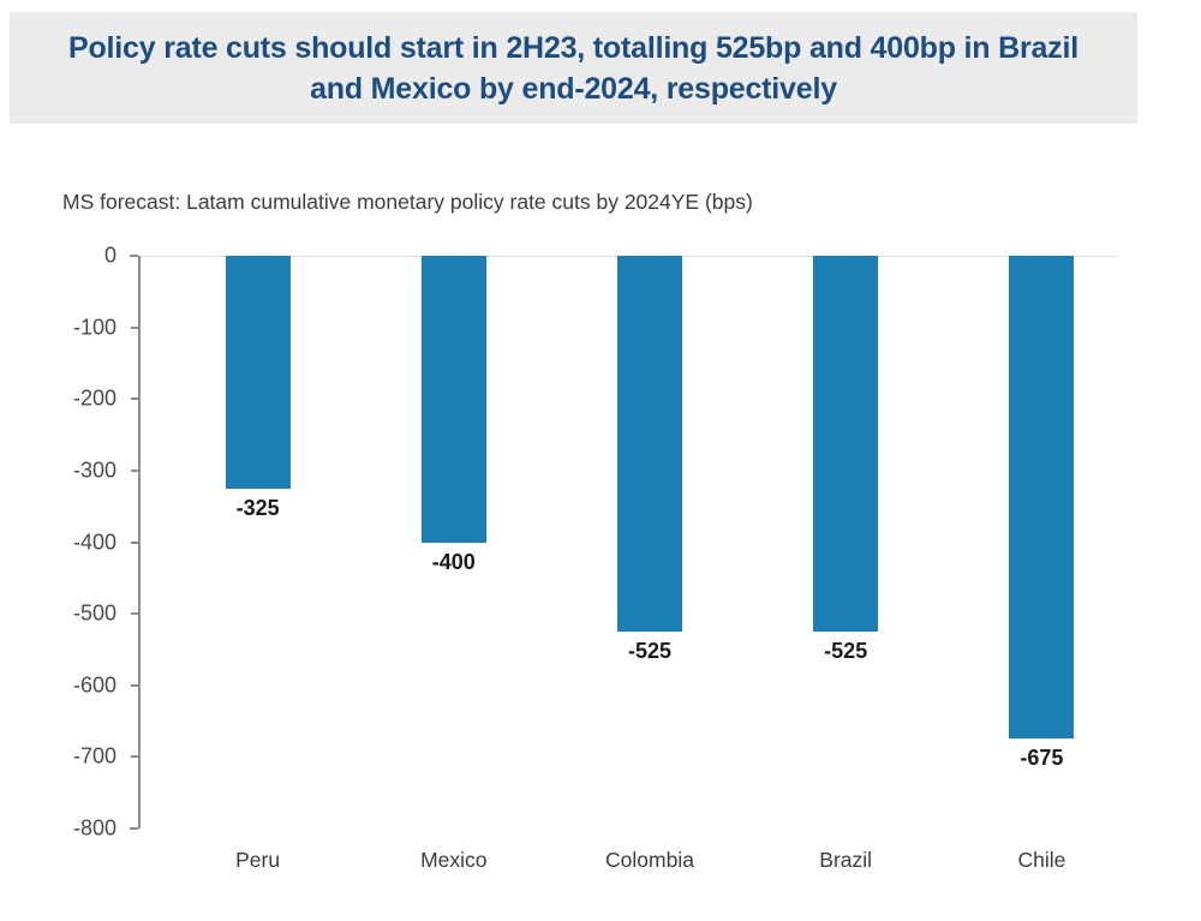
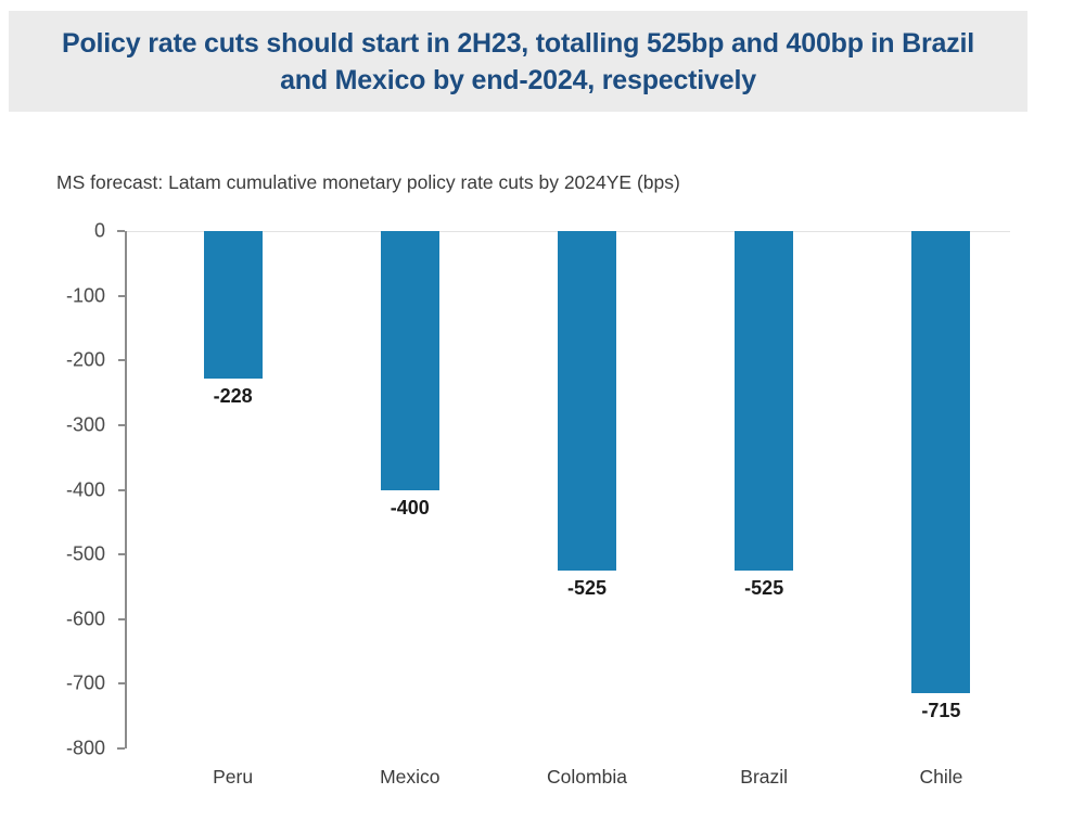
Peru: -325 -> -228
Chile: -675 -> -715
